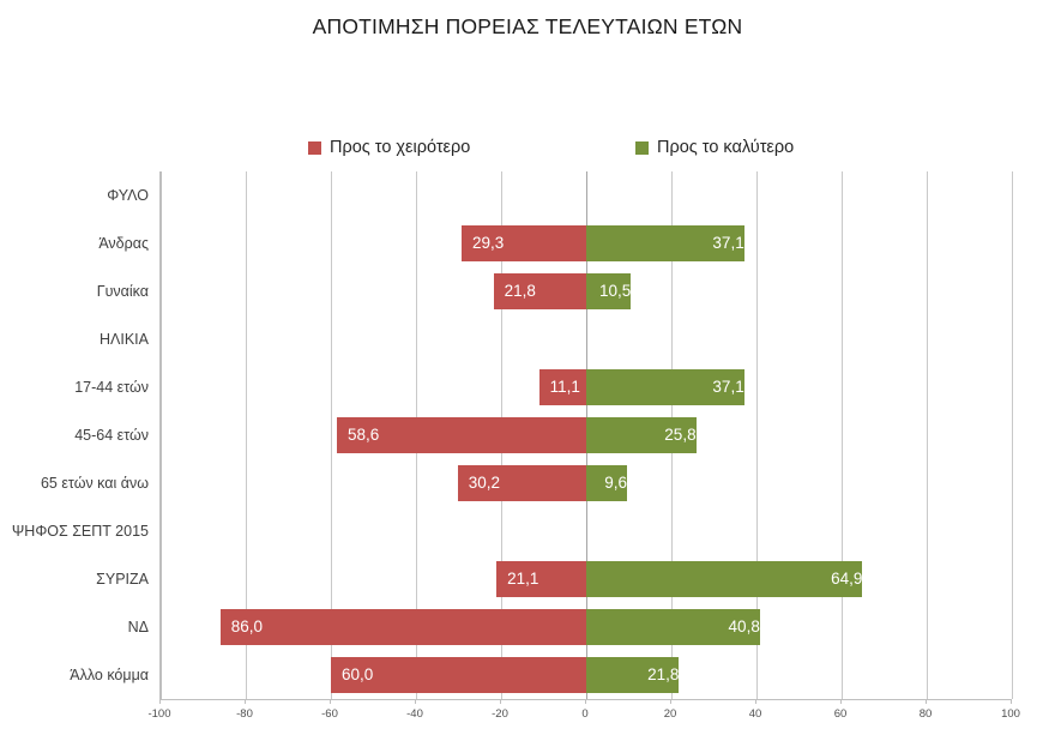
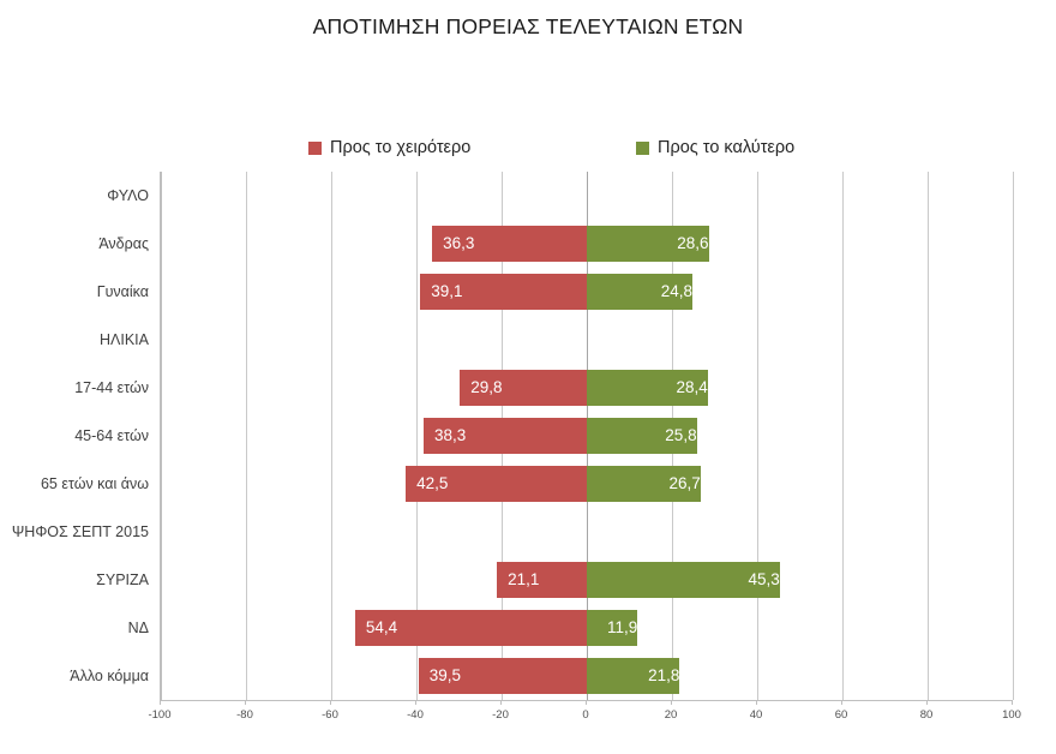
Προς το χειρότερο/Άνδρας: 29,3 -> 36,3
Προς το καλύτερο/Άνδρας: 37,1 -> 28,6
Προς το χειρότερο/Γυναίκα: 21,8 -> 39,1
Προς το καλύτερο/Γυναίκα: 10,5 -> 24,8
Προς το χειρότερο/17-44 ετών: 11,1 -> 29,8
Προς το καλύτερο/17-44 ετών: 37,1 -> 28,4
Προς το χειρότερο/45-64 ετών: 58,6 -> 38,3
Προς το χειρότερο/65 ετών και άνω: 30,2 -> 42,5
Προς το καλύτερο/65 ετών και άνω: 9,6 -> 26,7
Προς το καλύτερο/ΣΥΡΙΖΑ: 64,9 -> 45,3
Προς το χειρότερο/ΝΔ: 86,0 -> 54,4
Προς το καλύτερο/ΝΔ: 40,8 -> 11,9
Προς το χειρότερο/Άλλο κόμμα: 60,0 -> 39,5
